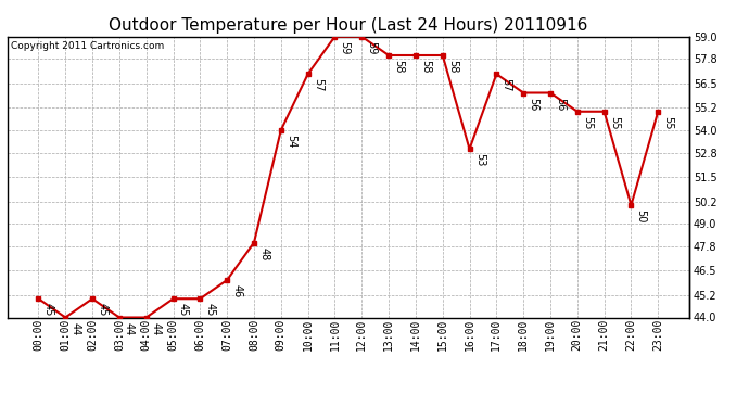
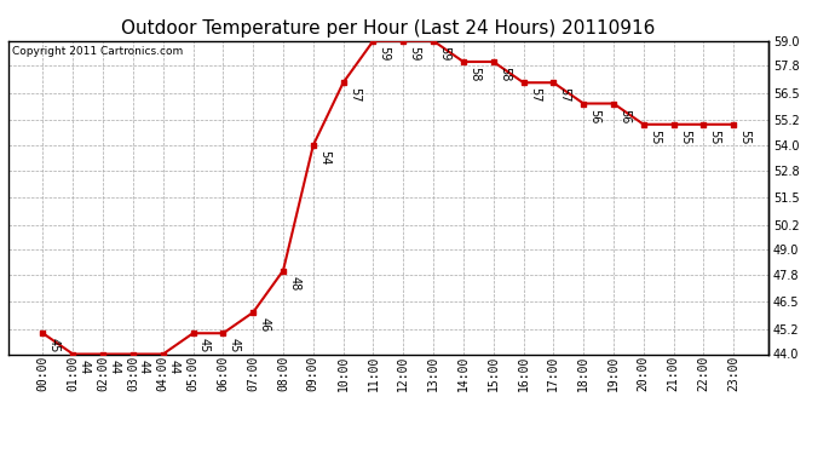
02:00: 45 -> 44
13:00: 58 -> 59
16:00: 53 -> 57
22:00: 50 -> 55
